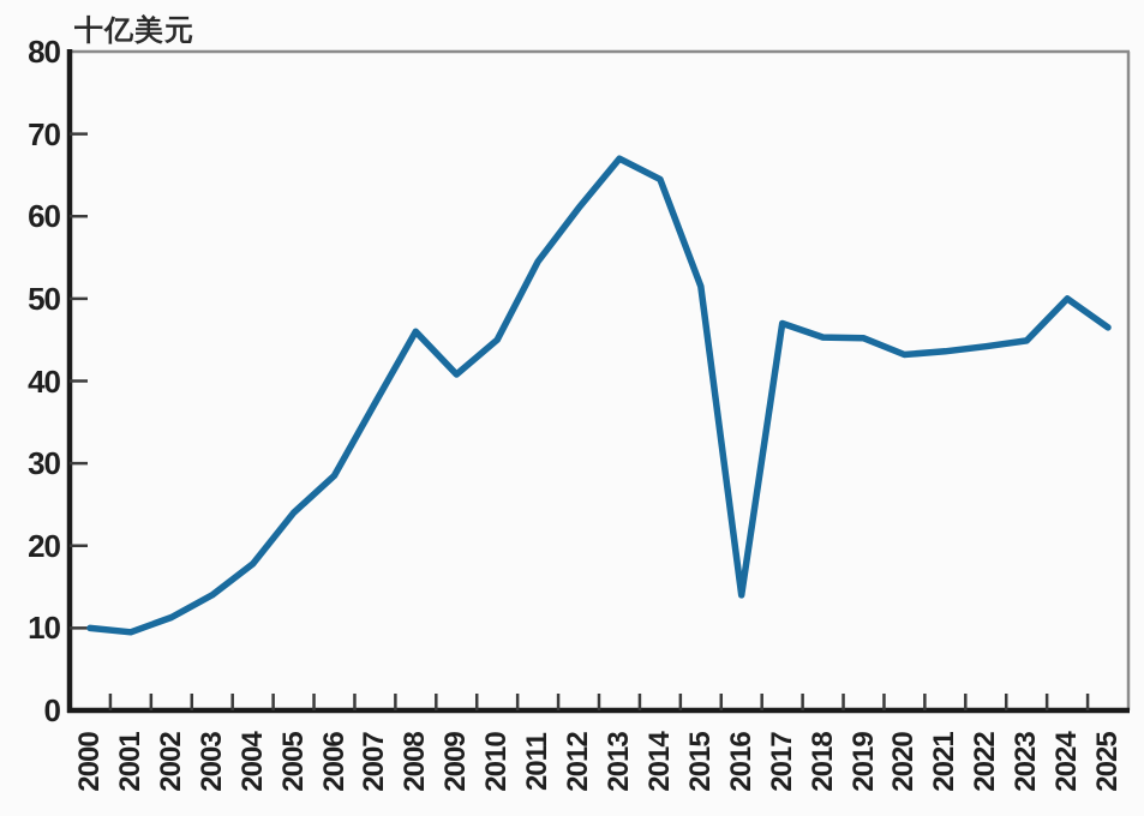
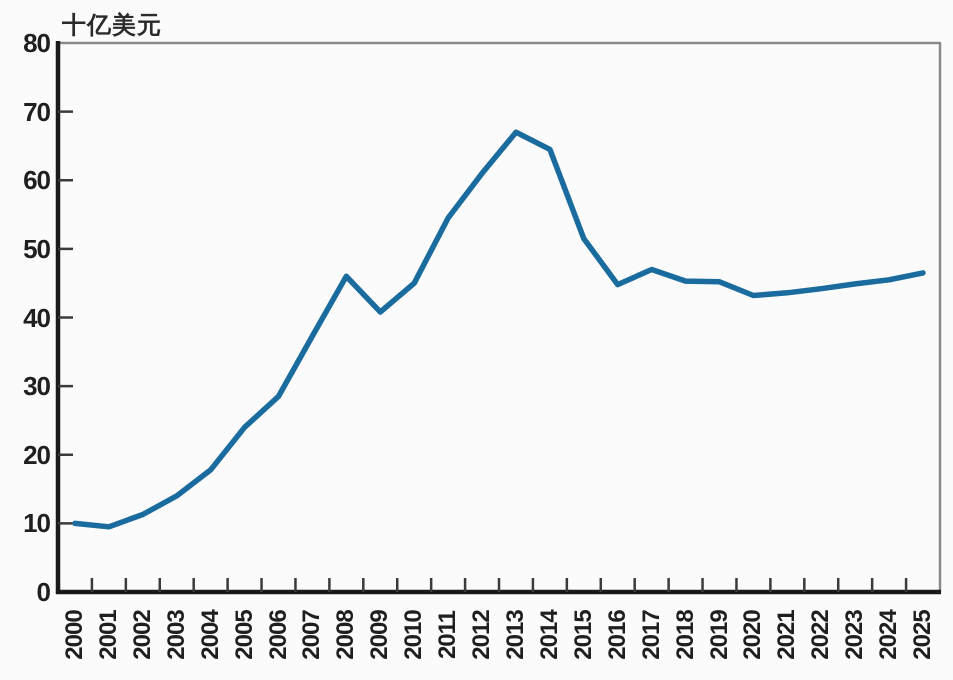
2016: 14 -> 45
2024: 50 -> 46
